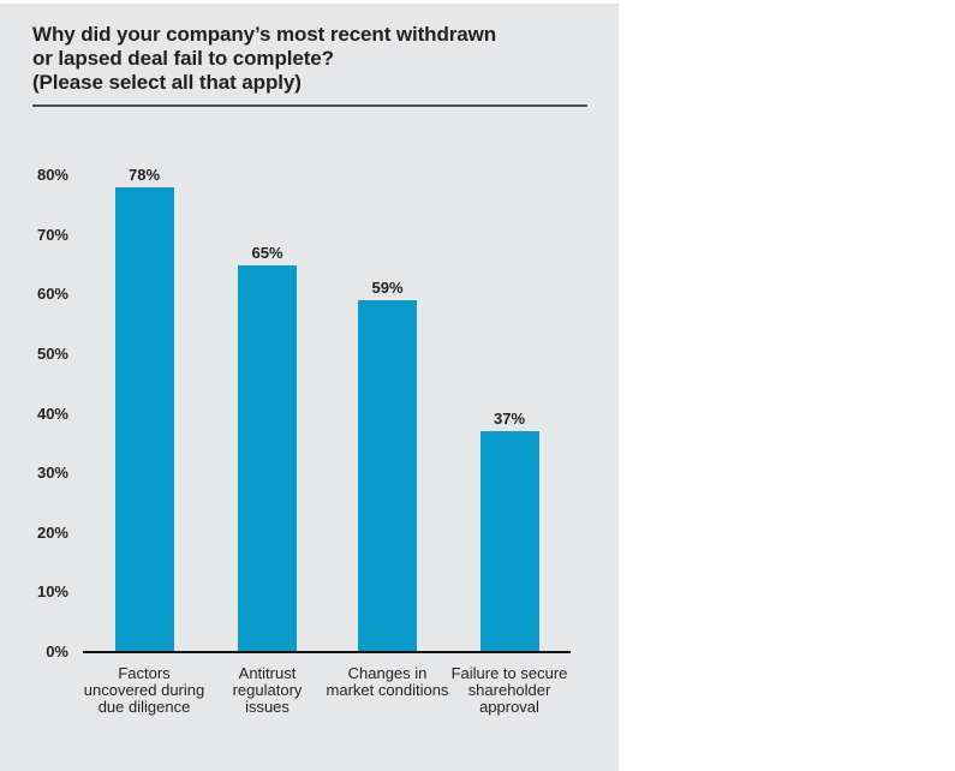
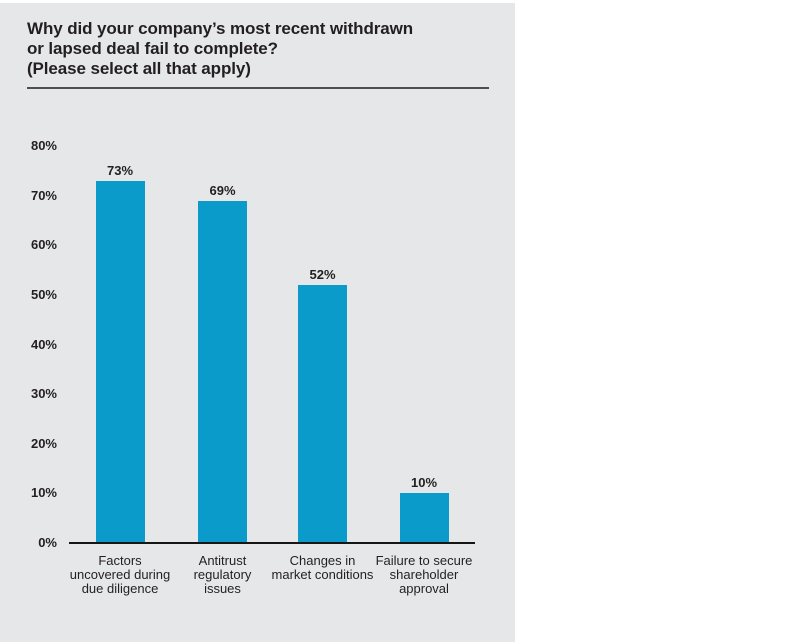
Factors uncovered during due diligence: 78% -> 73%
Antitrust regulatory issues: 65% -> 69%
Changes in market conditions: 59% -> 52%
Failure to secure shareholder approval: 37% -> 10%
